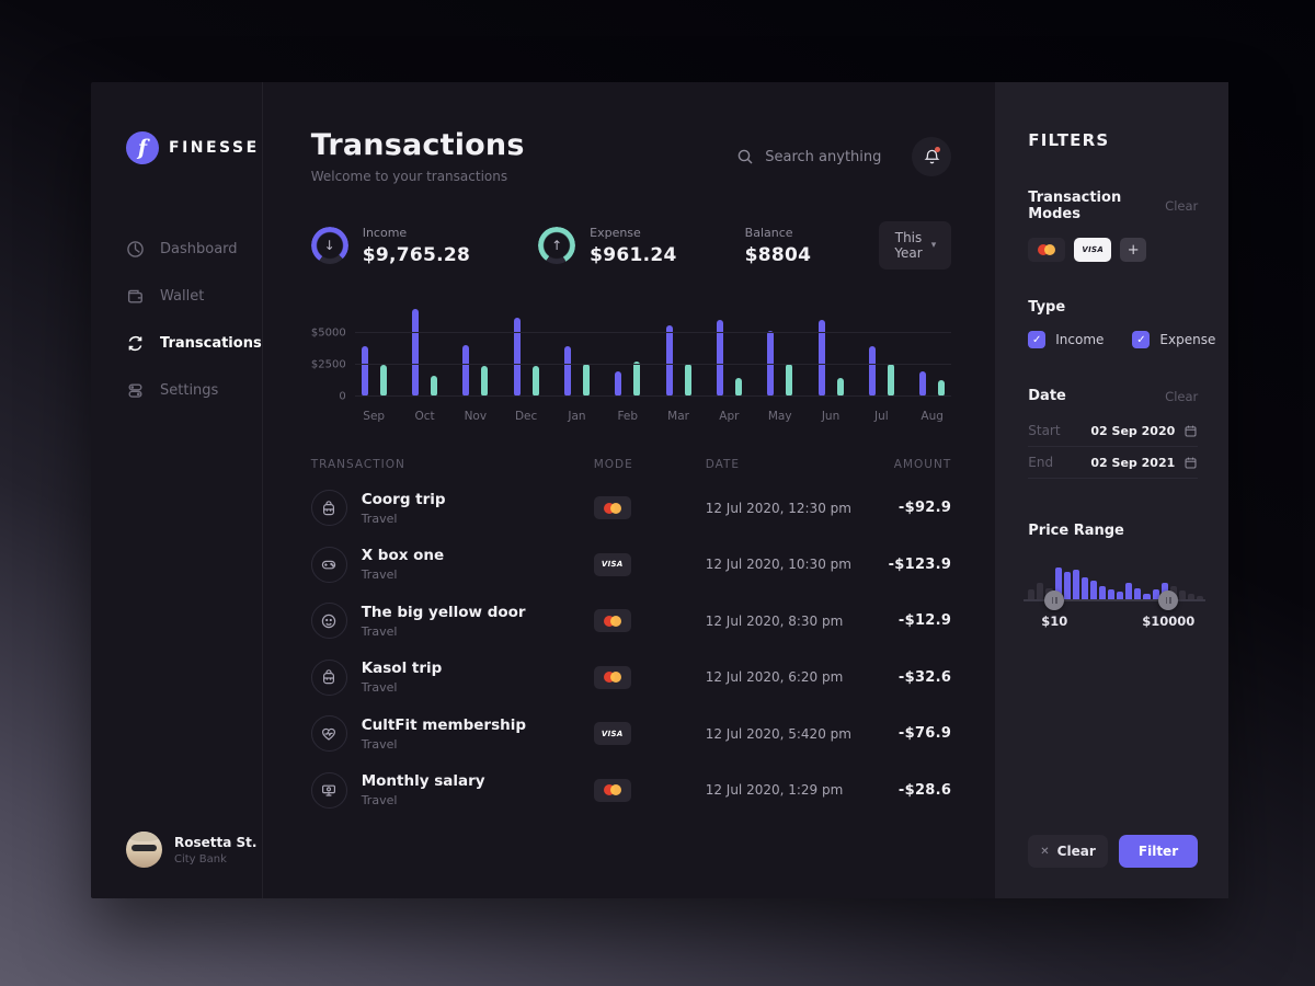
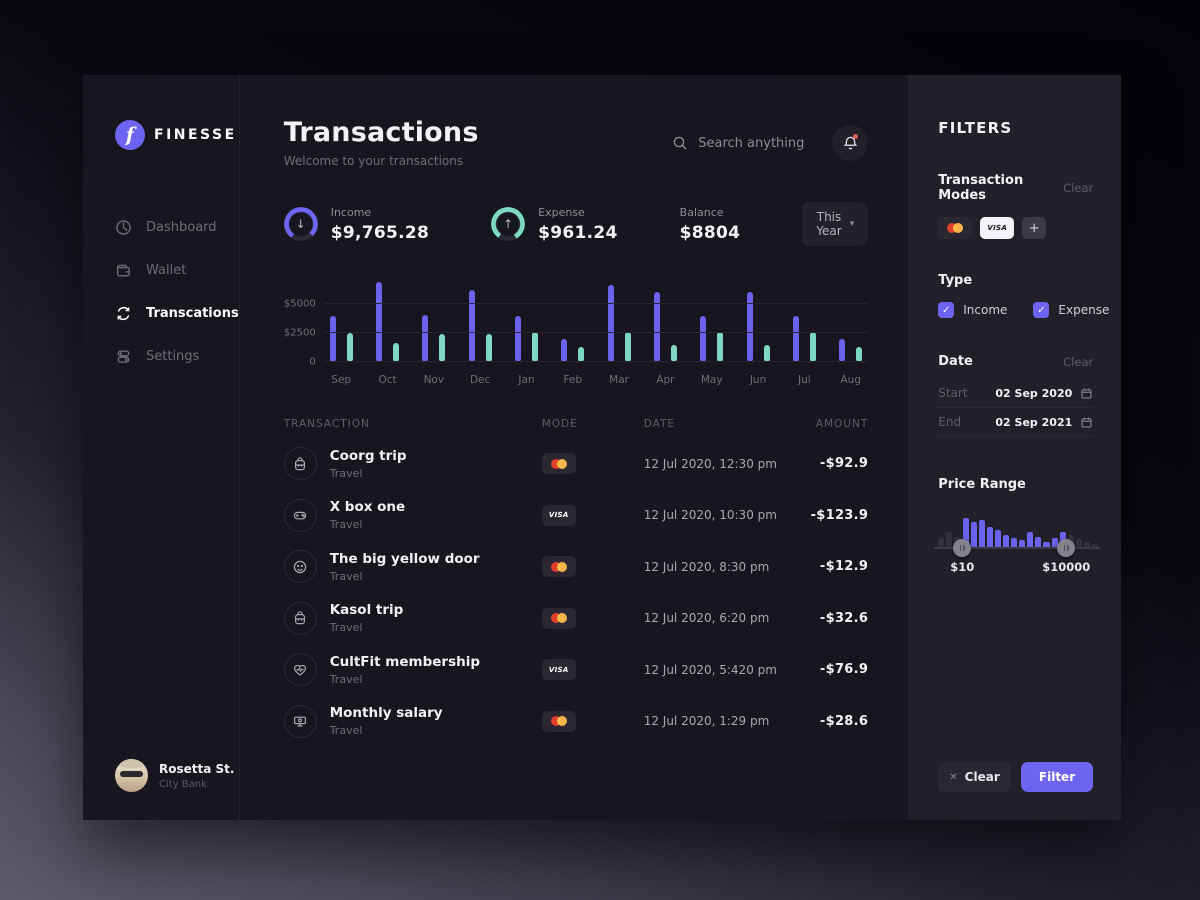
Expense/Feb: $2800 -> $1300
Income/Mar: $5600 -> $6600
Income/May: $5200 -> $4000
